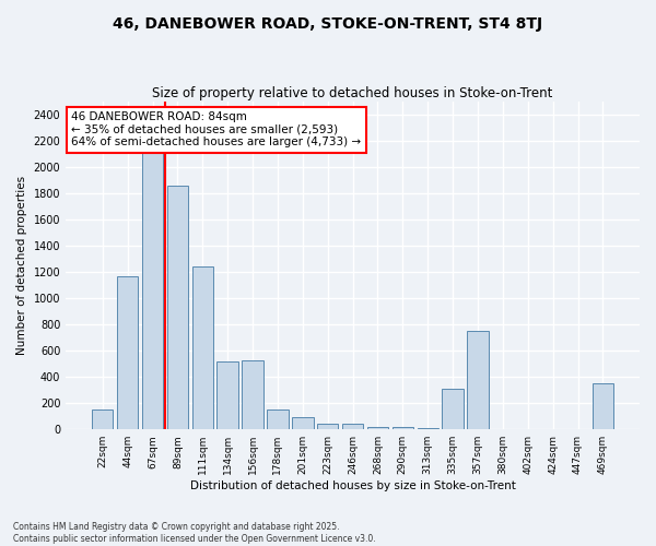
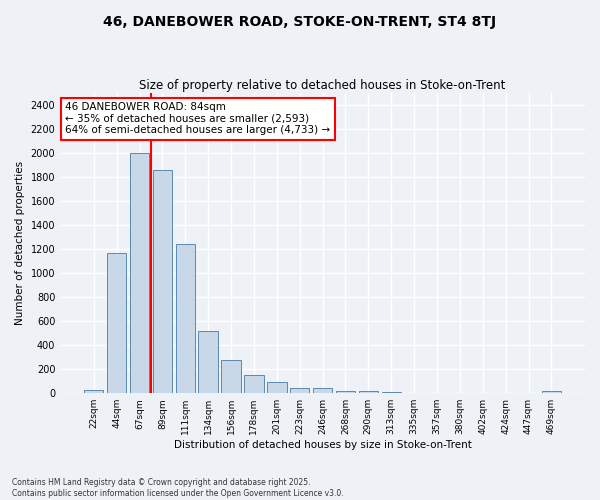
22sqm: 150 -> 30
67sqm: 2110 -> 2000
156sqm: 530 -> 280
335sqm: 310 -> 0
357sqm: 750 -> 0
469sqm: 350 -> 20
